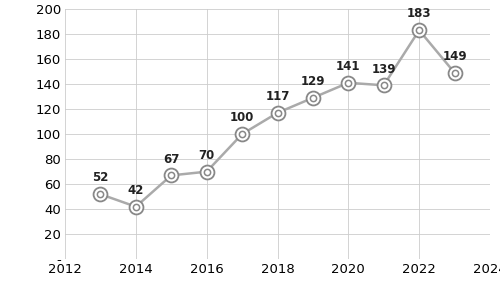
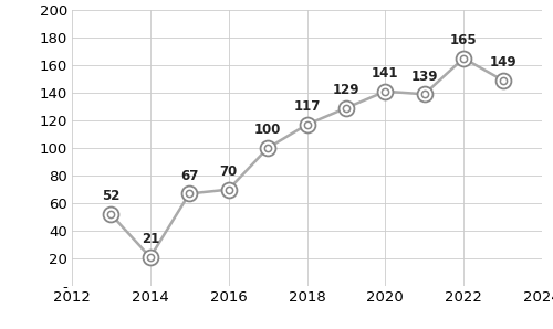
2014: 42 -> 21
2022: 183 -> 165
